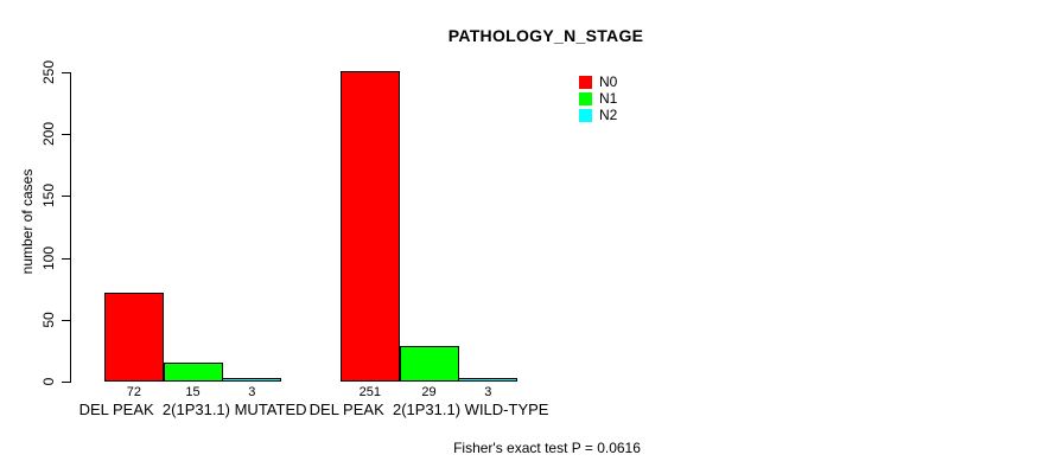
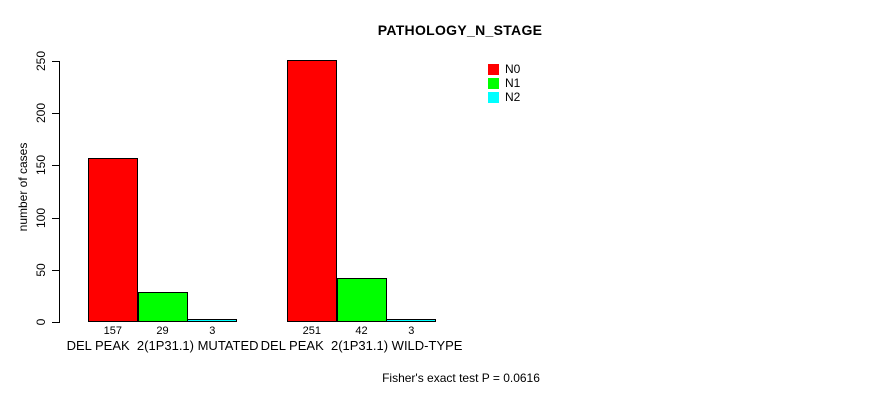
N0/DEL PEAK 2(1P31.1) MUTATED: 72 -> 157
N1/DEL PEAK 2(1P31.1) MUTATED: 15 -> 29
N1/DEL PEAK 2(1P31.1) WILD-TYPE: 29 -> 42
